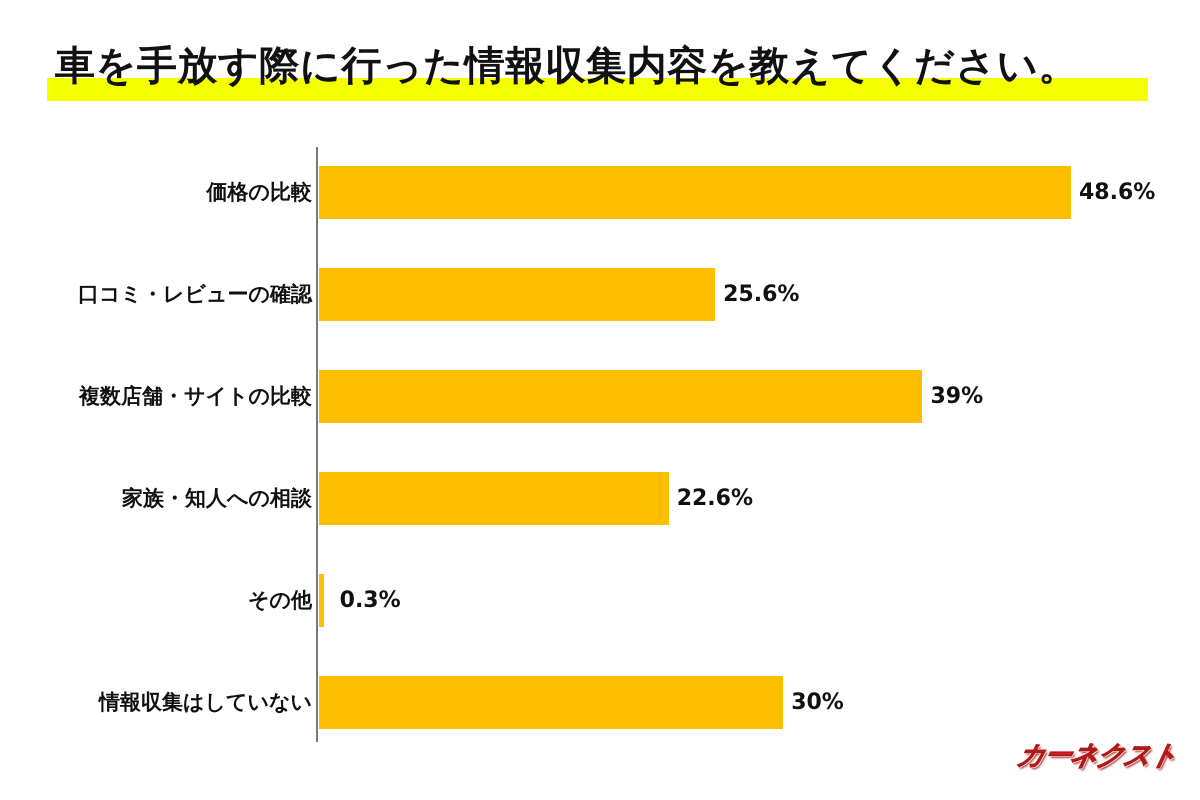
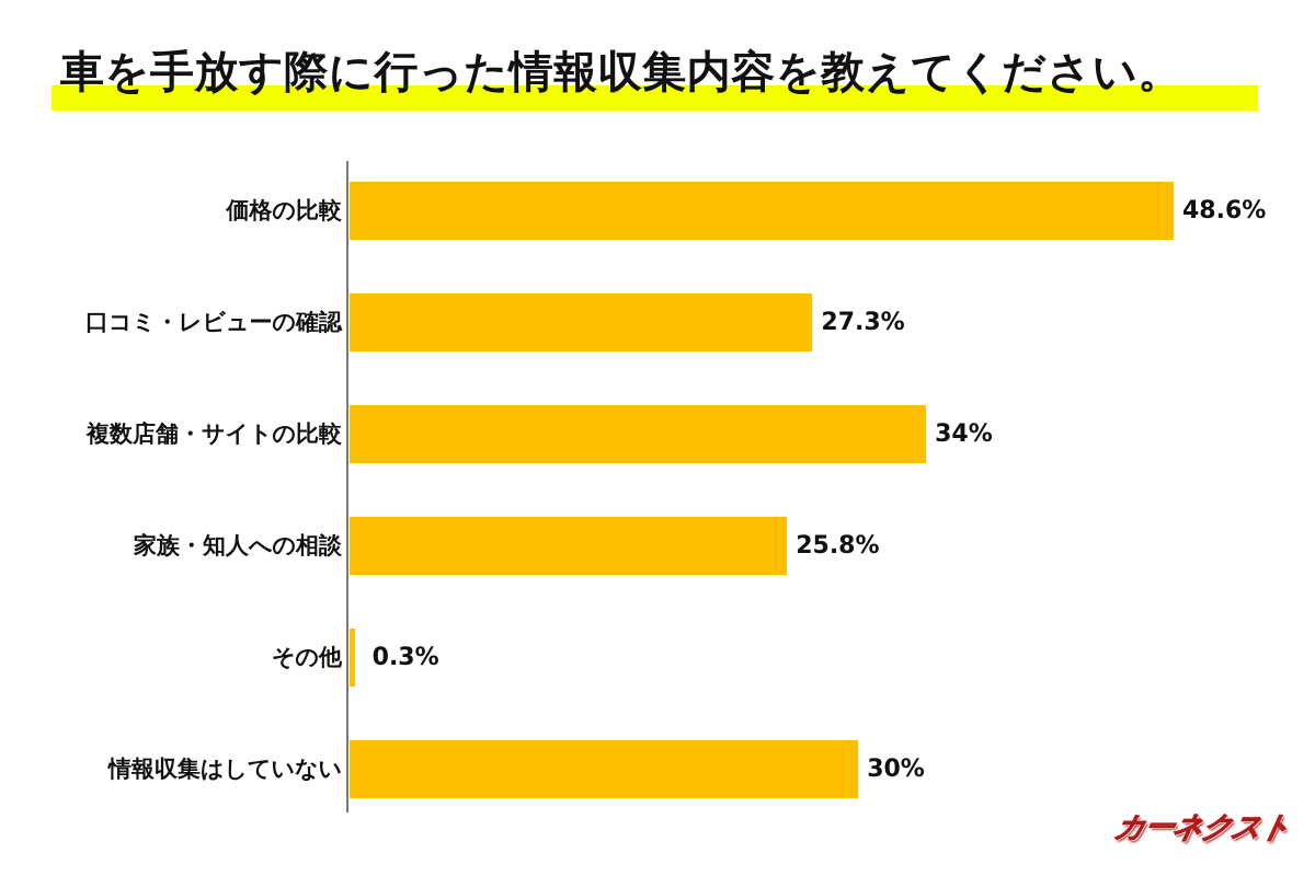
口コミ・レビューの確認: 25.6% -> 27.3%
複数店舗・サイトの比較: 39% -> 34%
家族・知人への相談: 22.6% -> 25.8%
